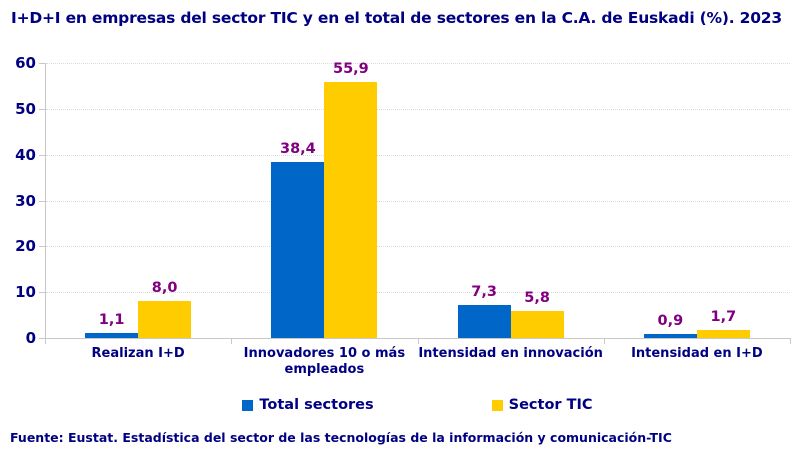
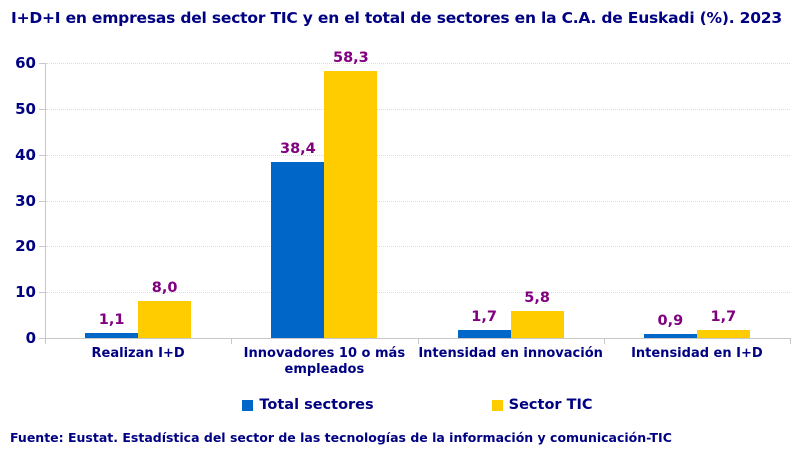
Sector TIC/Innovadores 10 o más empleados: 55,9 -> 58,3
Total sectores/Intensidad en innovación: 7,3 -> 1,7
